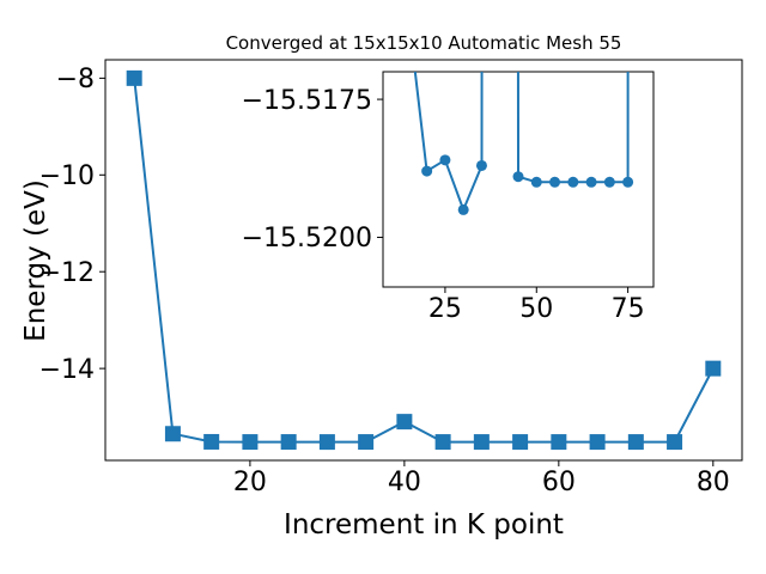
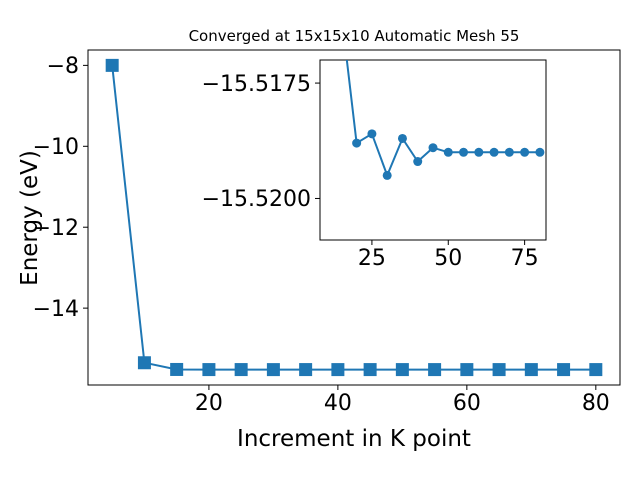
40: -15.1 -> -15.5
80: -14.0 -> -15.5
